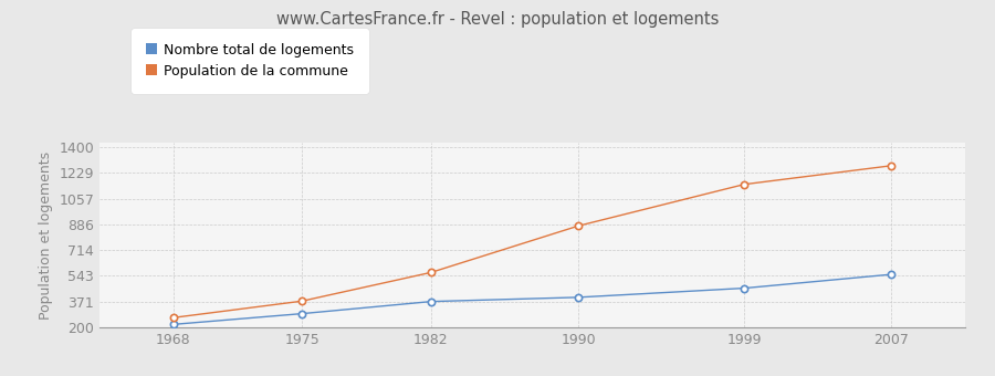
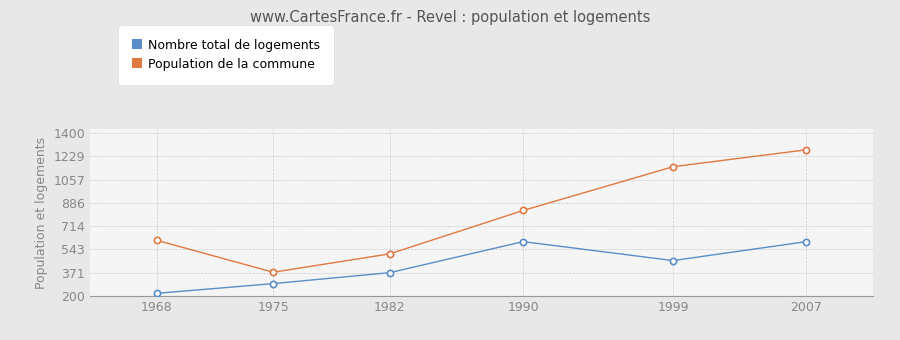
Population de la commune/1968: 260 -> 610
Population de la commune/1982: 560 -> 510
Nombre total de logements/1990: 400 -> 600
Population de la commune/1990: 880 -> 830
Nombre total de logements/2007: 550 -> 600
